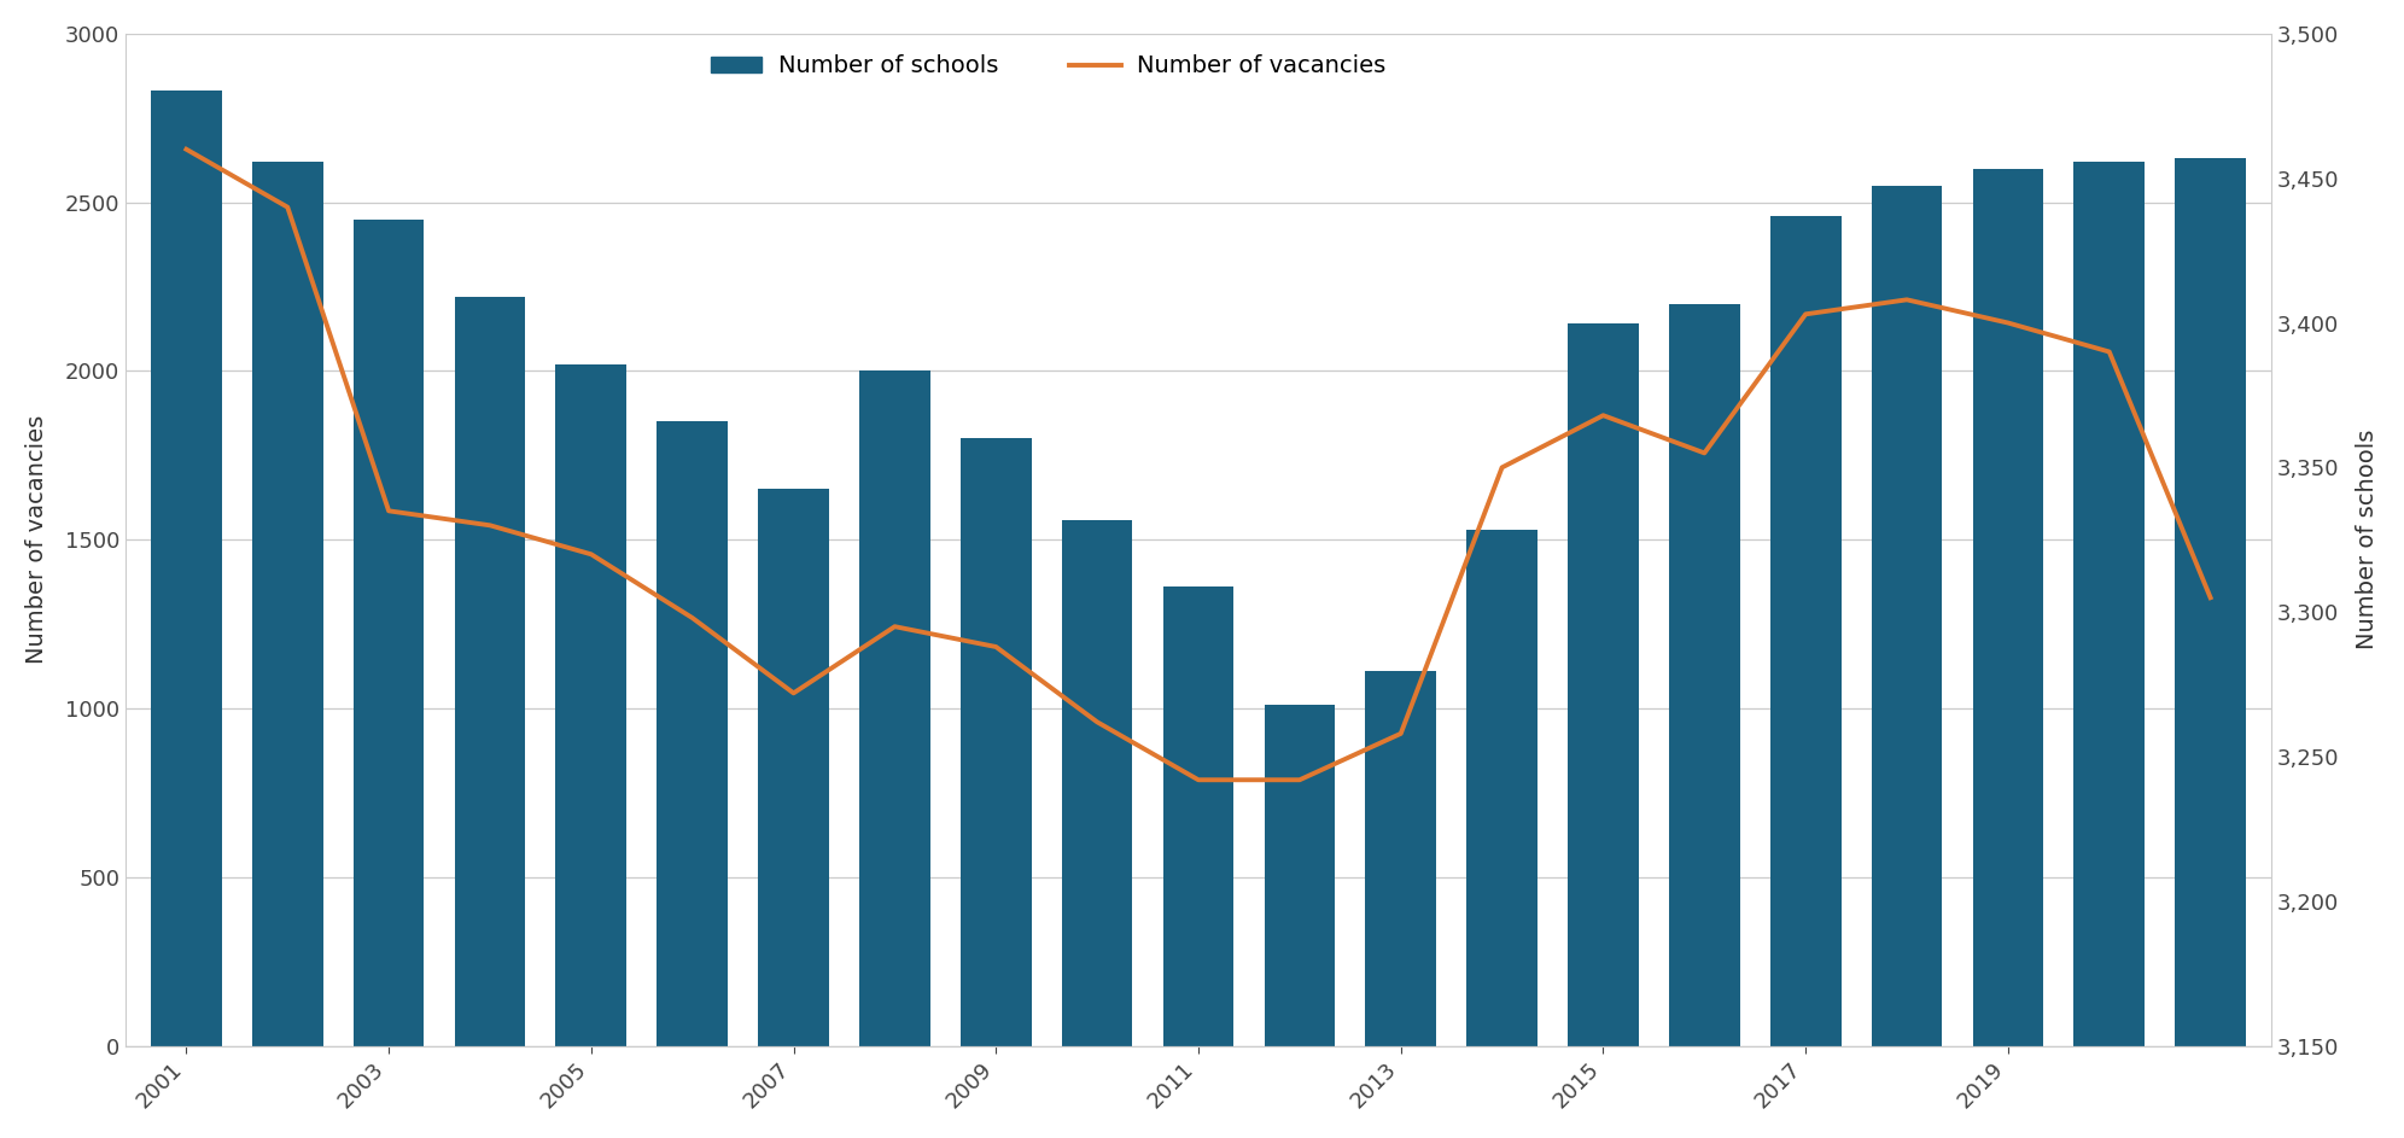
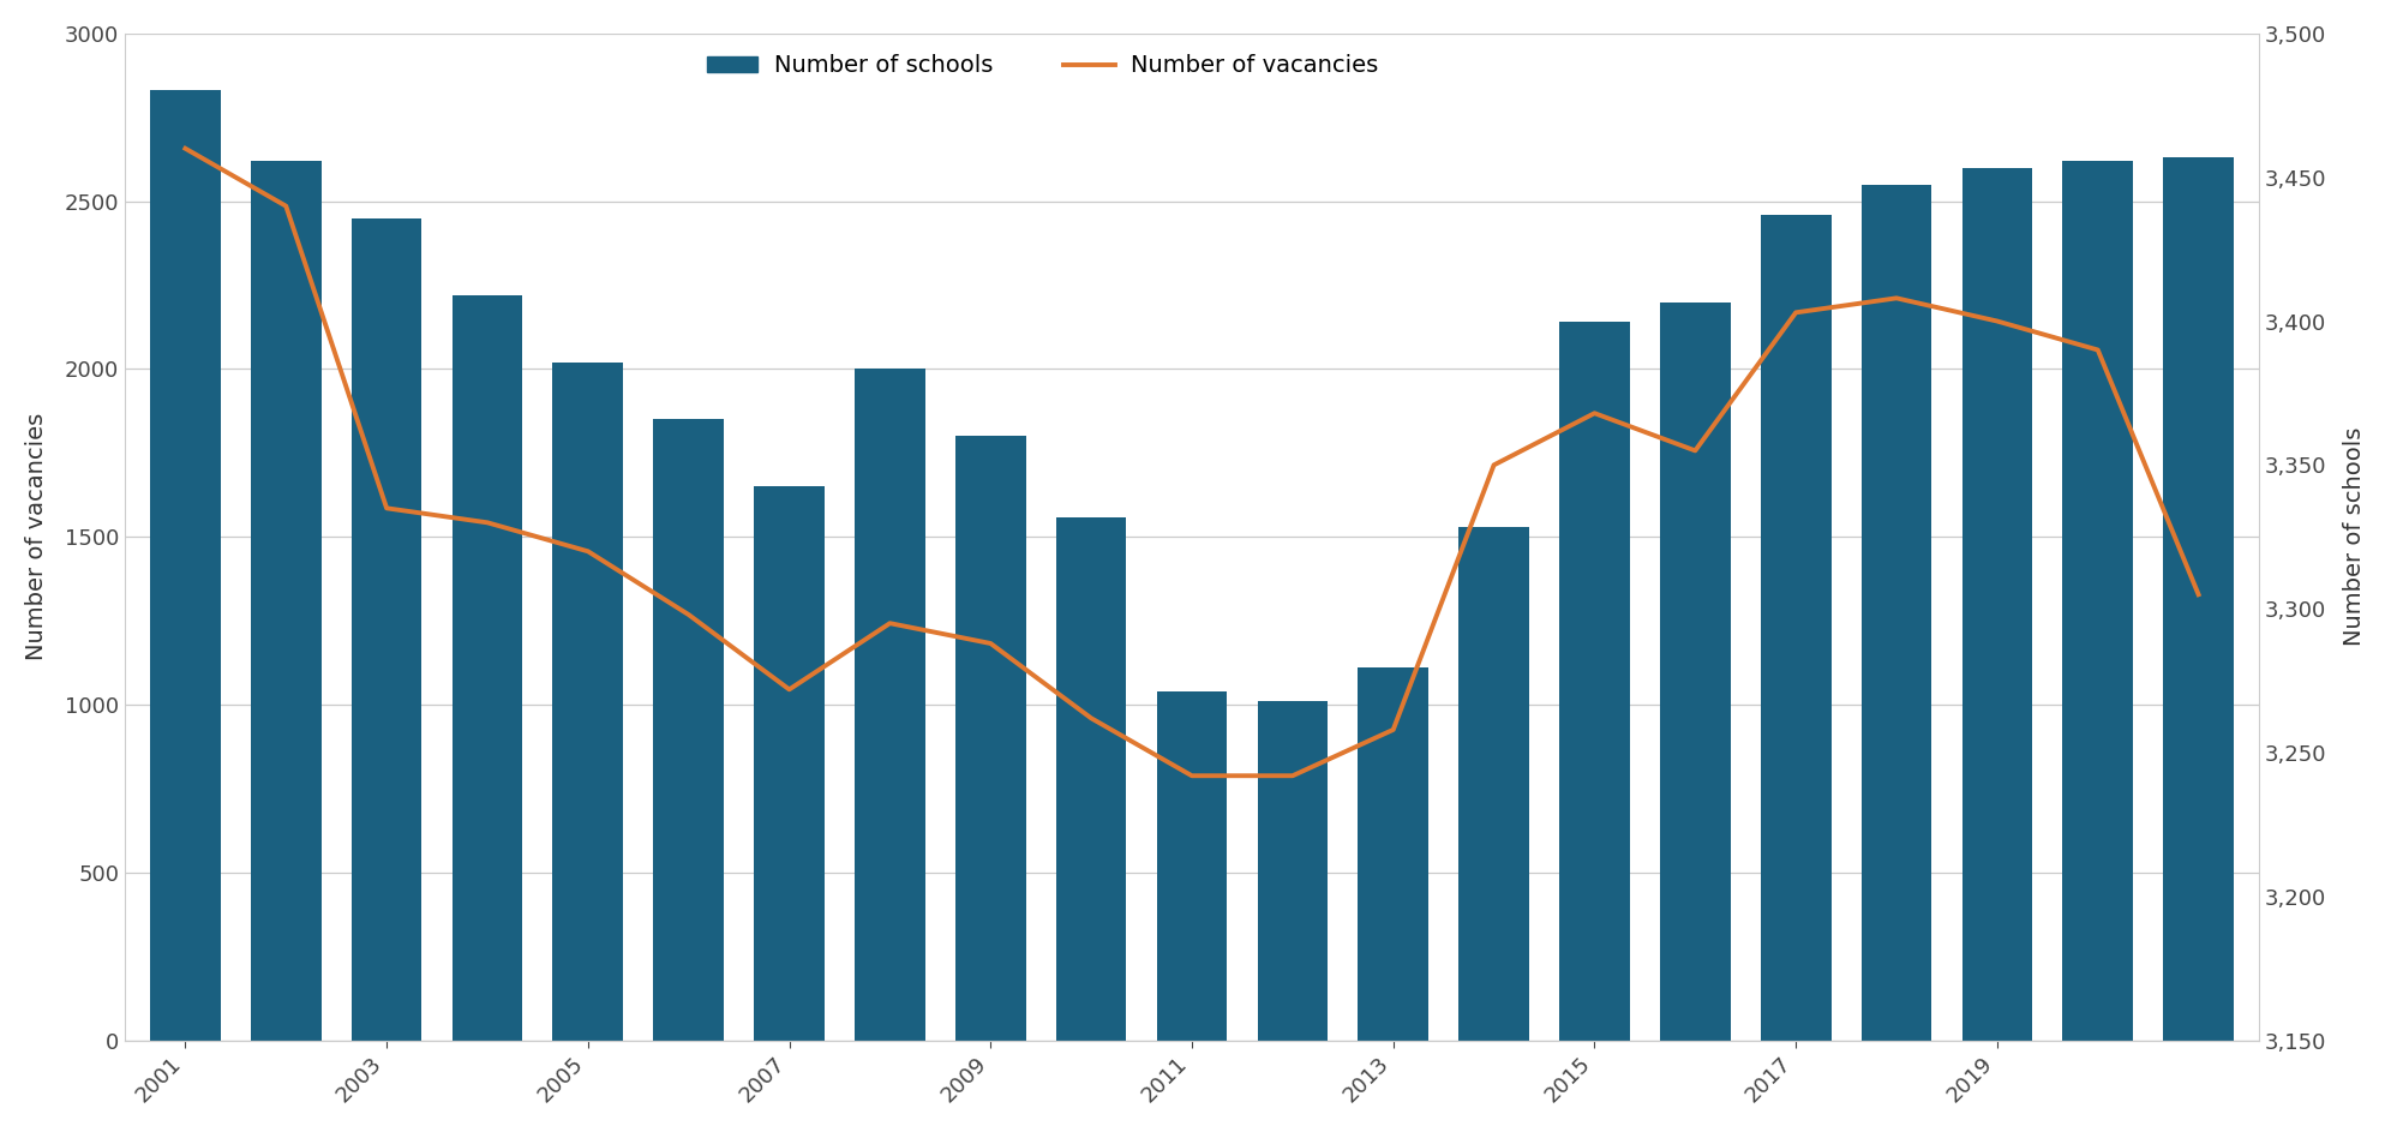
Number of schools/2011: 1360 -> 1040
